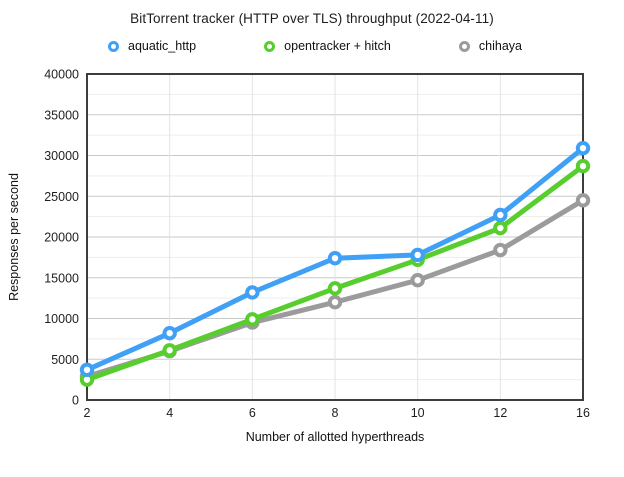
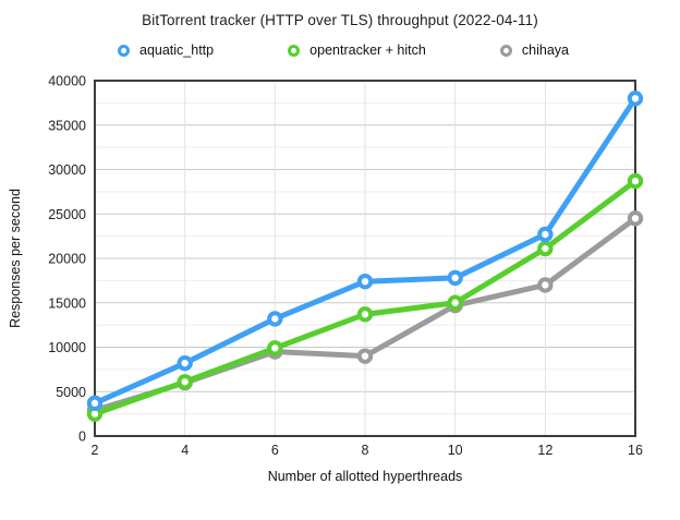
chihaya/8: 12000 -> 9000
opentracker + hitch/10: 17000 -> 15000
chihaya/12: 18000 -> 17000
aquatic_http/16: 31000 -> 38000
